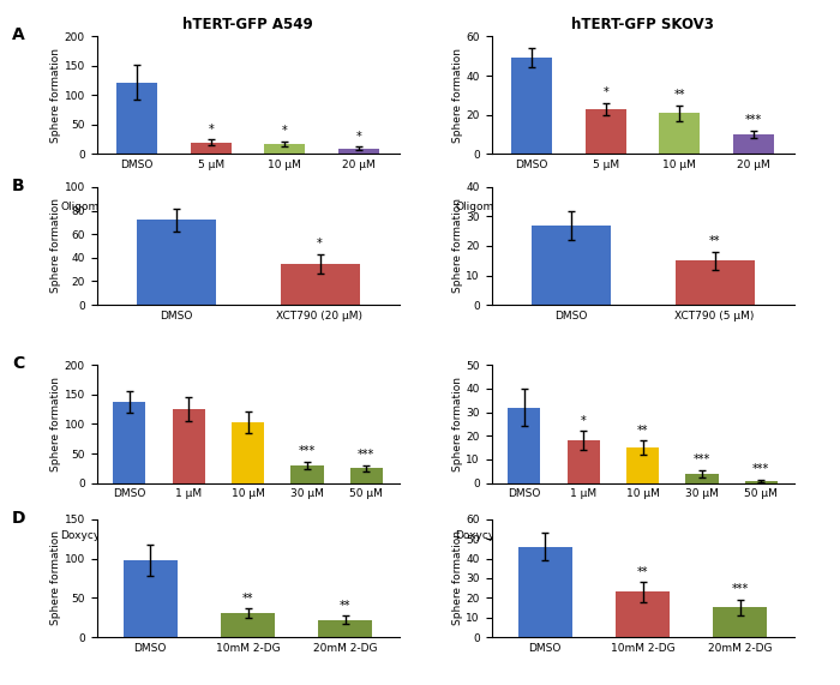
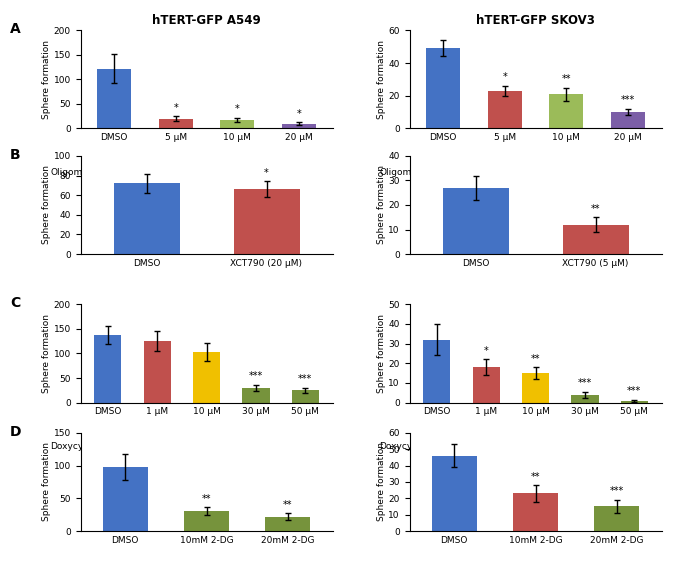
XCT790 (20 μM): 35 -> 66
XCT790 (5 μM): 15 -> 12
